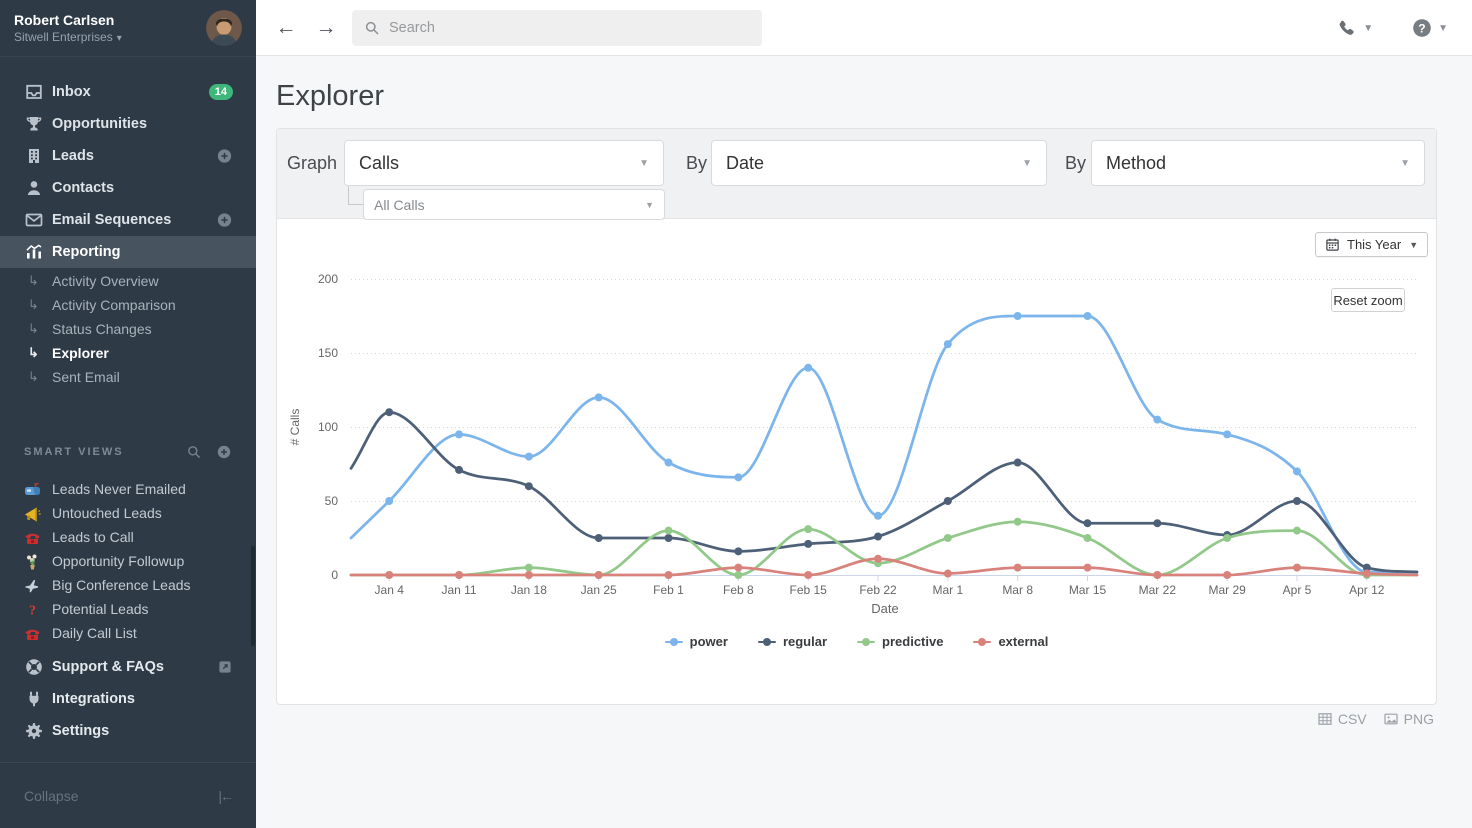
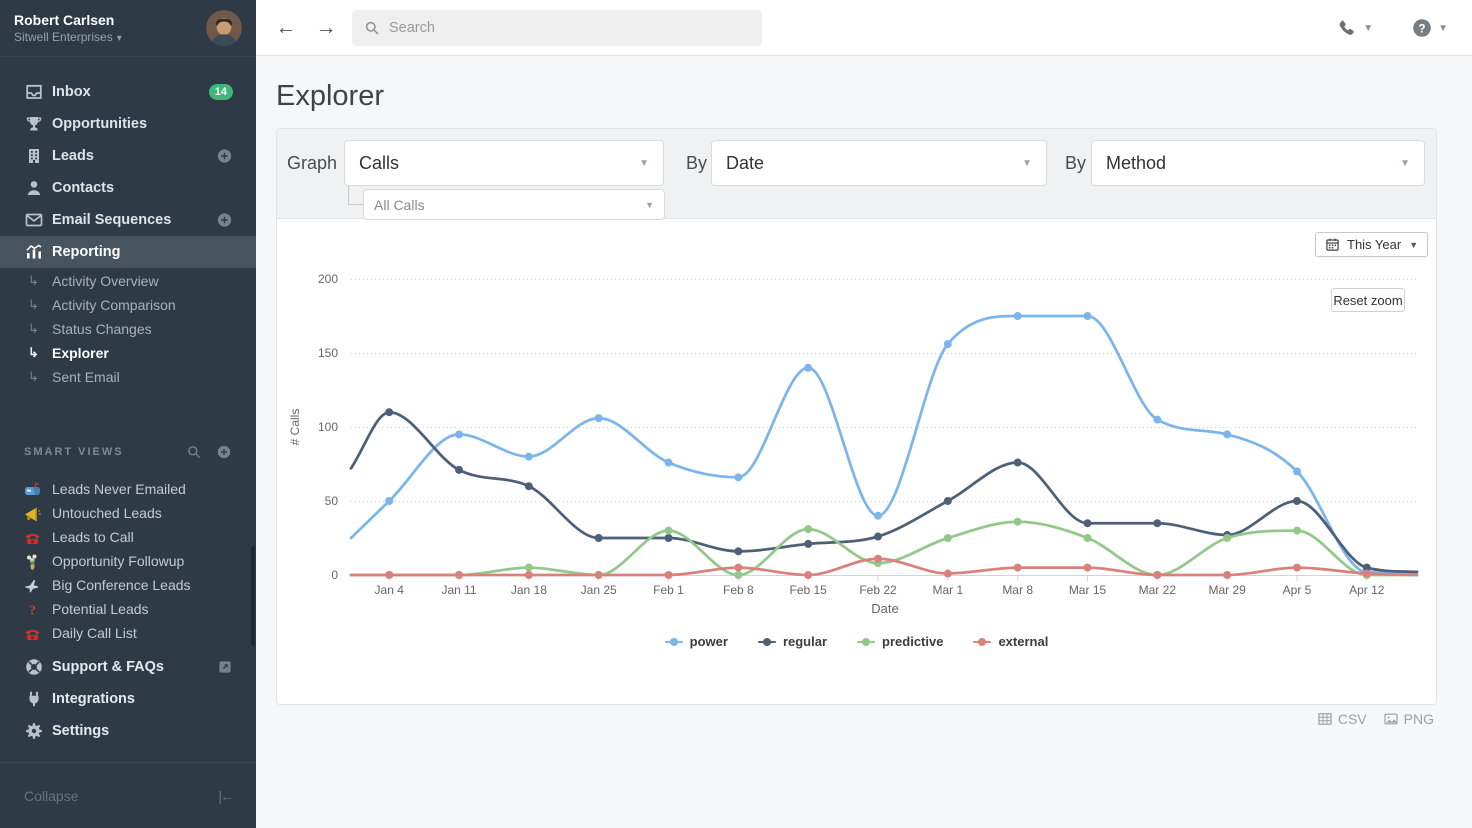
power/Jan 25: 120 -> 106
